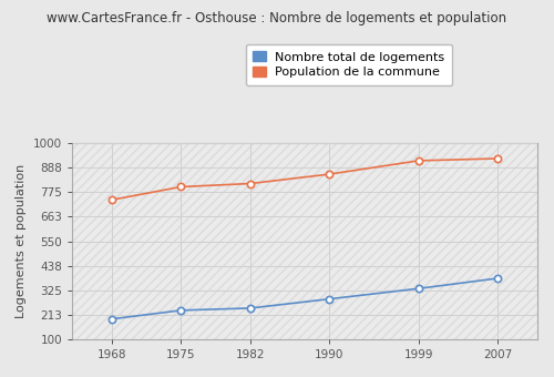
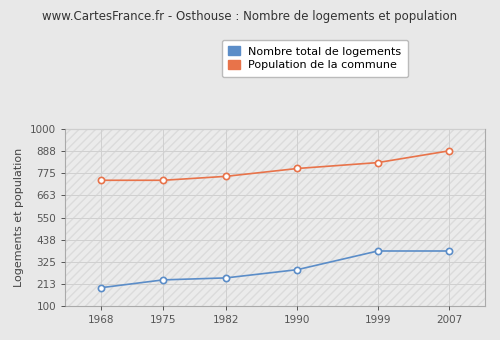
Population de la commune/1975: 800 -> 740
Population de la commune/1982: 820 -> 760
Population de la commune/1990: 860 -> 800
Nombre total de logements/1999: 330 -> 380
Population de la commune/1999: 920 -> 830
Population de la commune/2007: 930 -> 890
